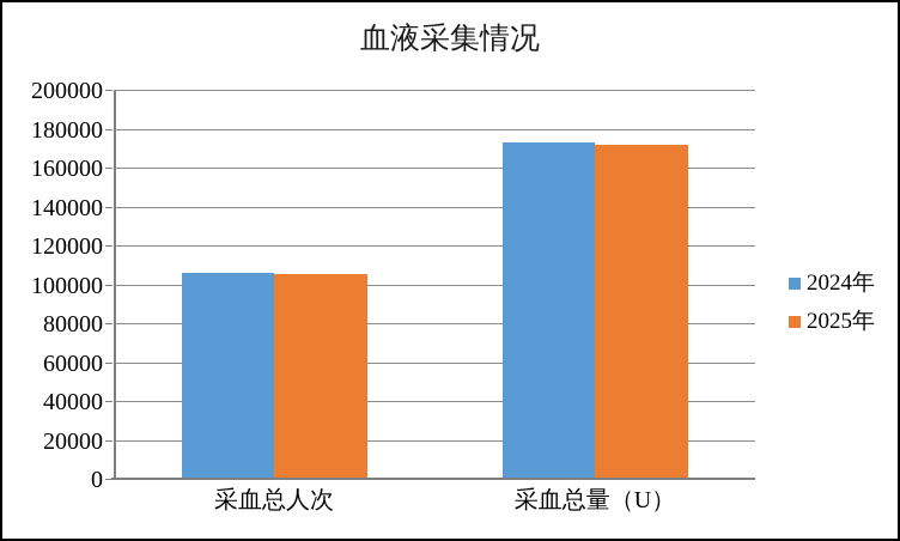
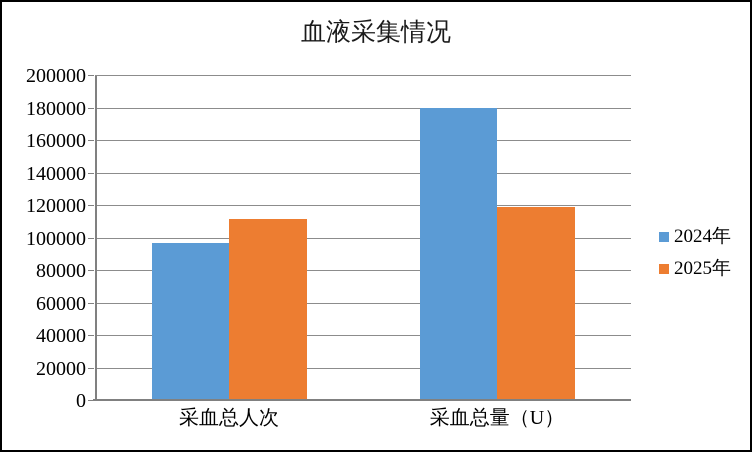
2024年/采血总人次: 105000 -> 96000
2025年/采血总人次: 105000 -> 111000
2024年/采血总量（U）: 172000 -> 179000
2025年/采血总量（U）: 171000 -> 118000
